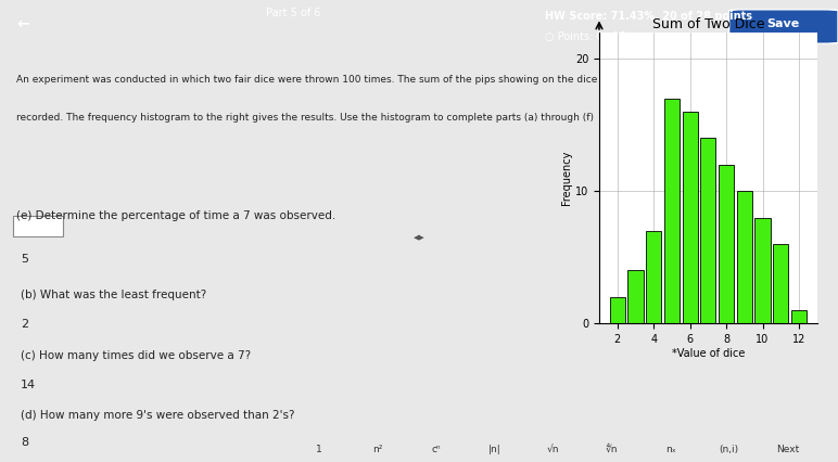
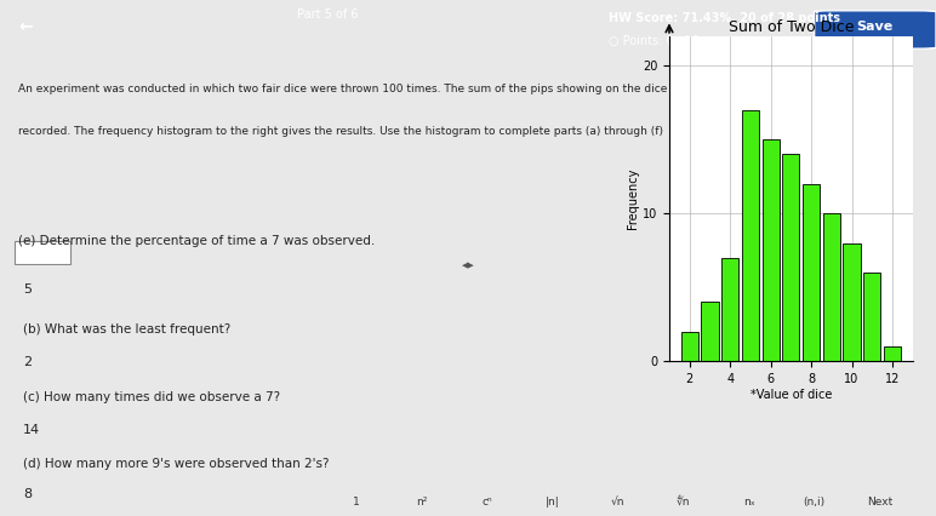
6: 16 -> 15
